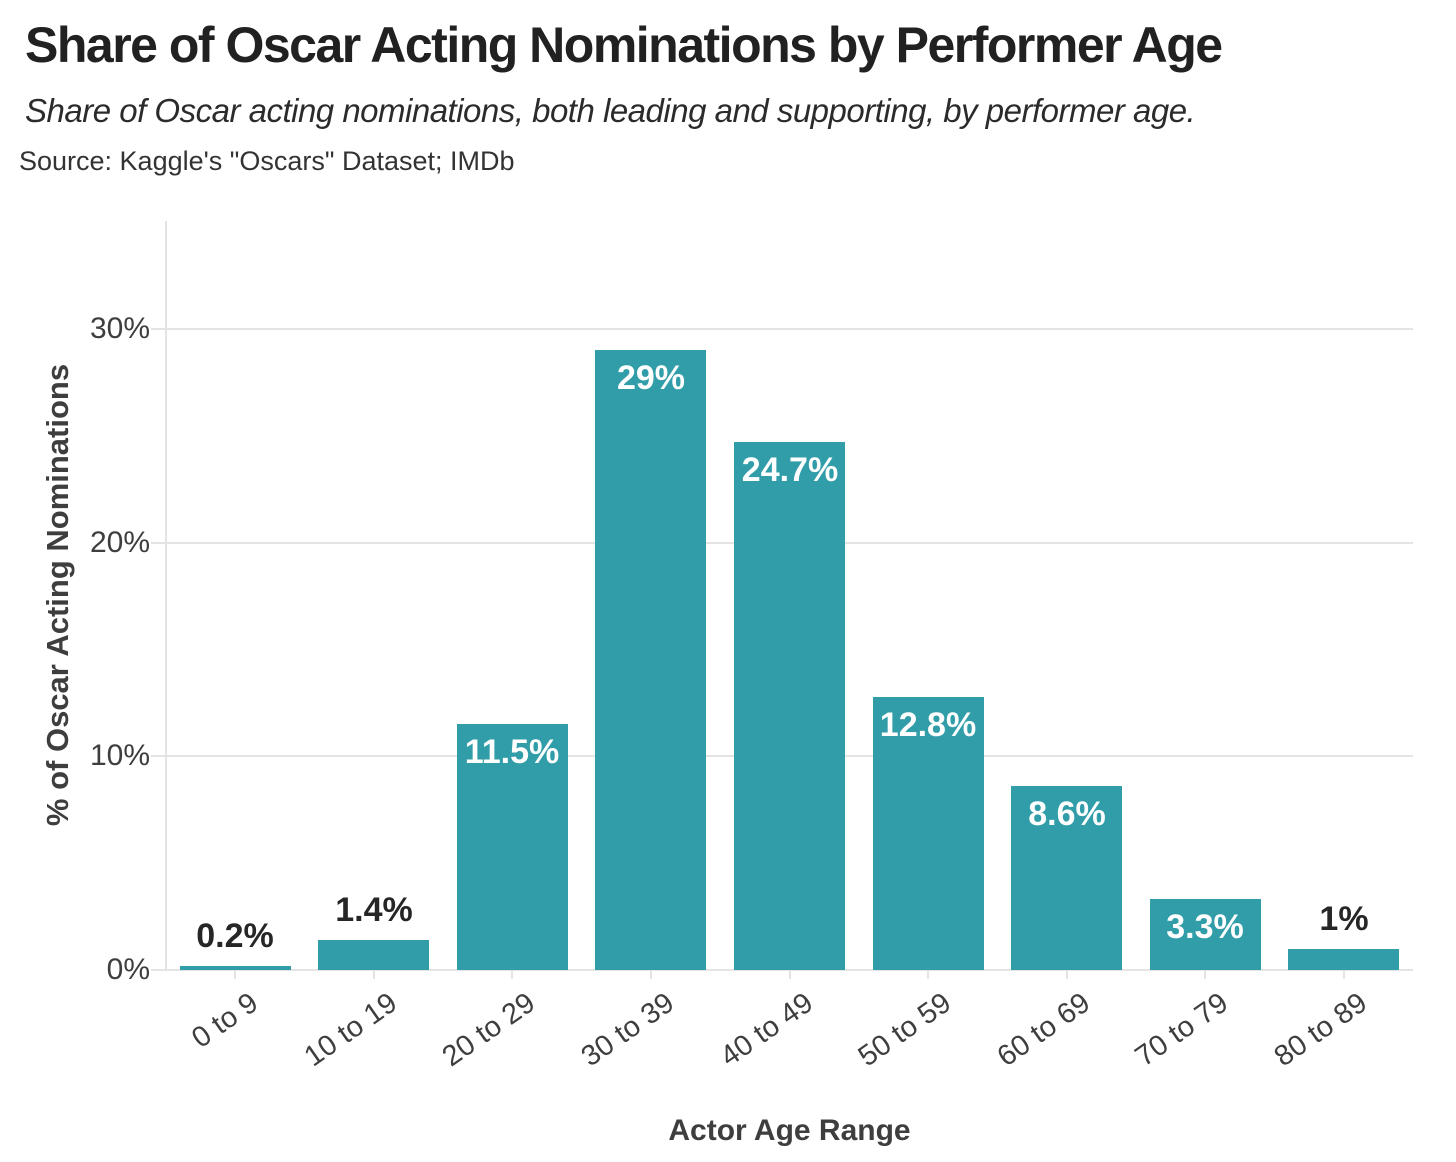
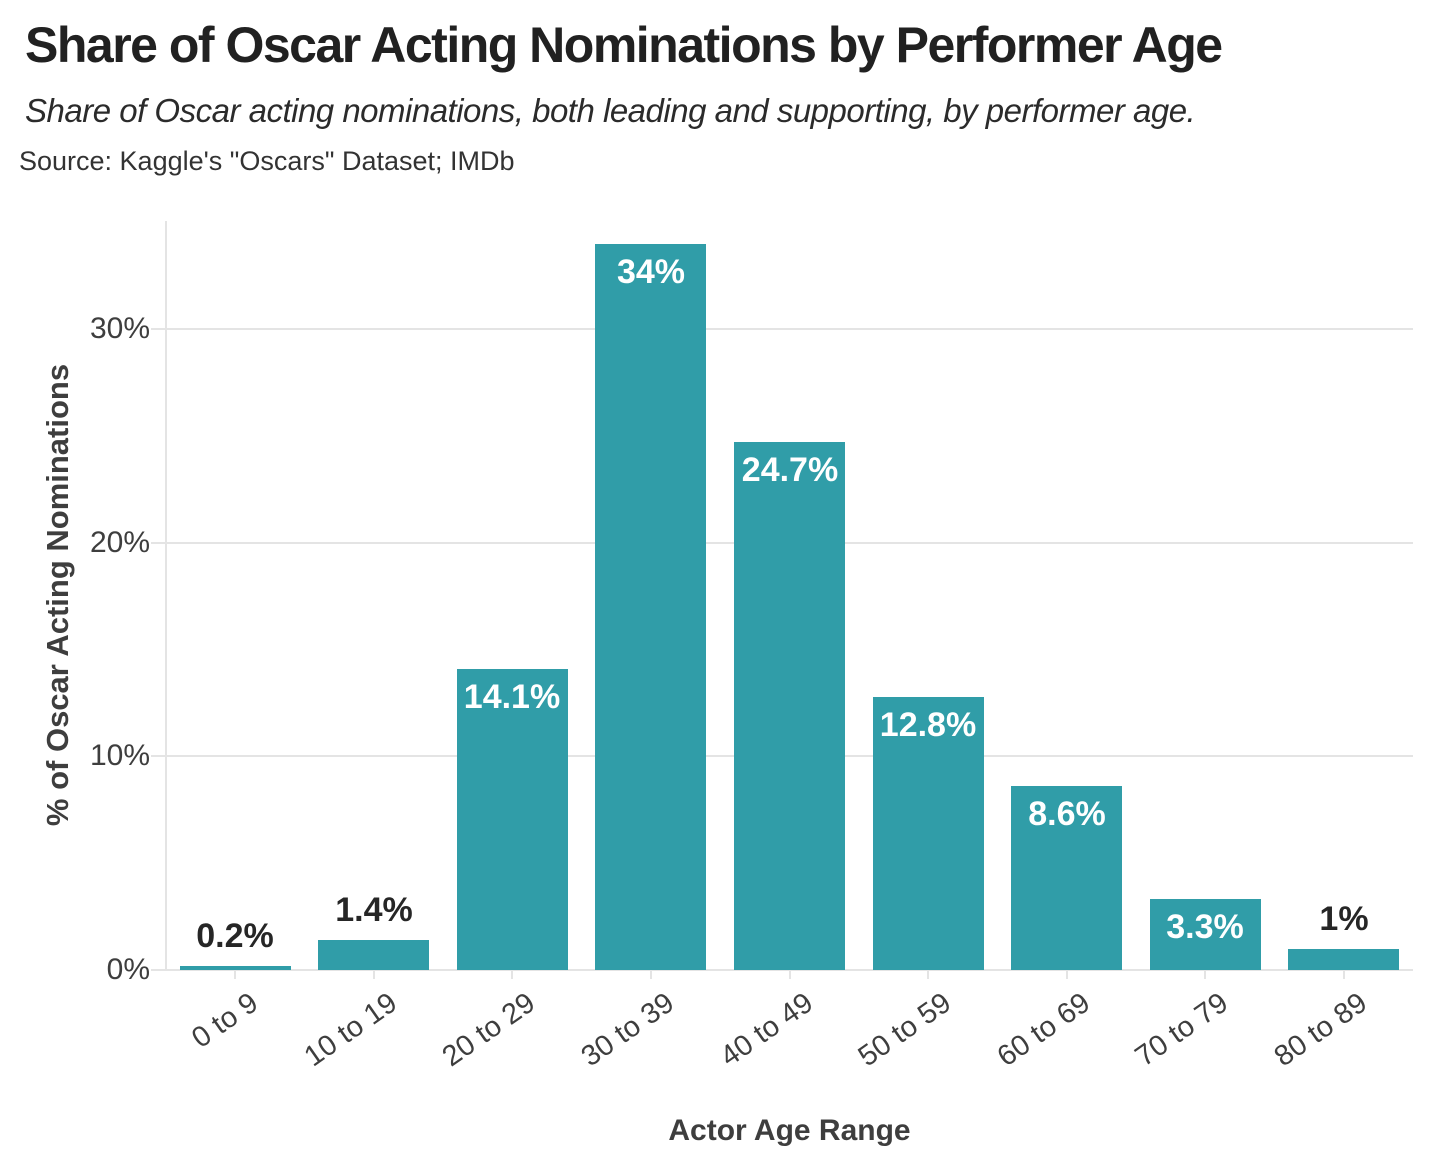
20 to 29: 11.5% -> 14.1%
30 to 39: 29% -> 34%
